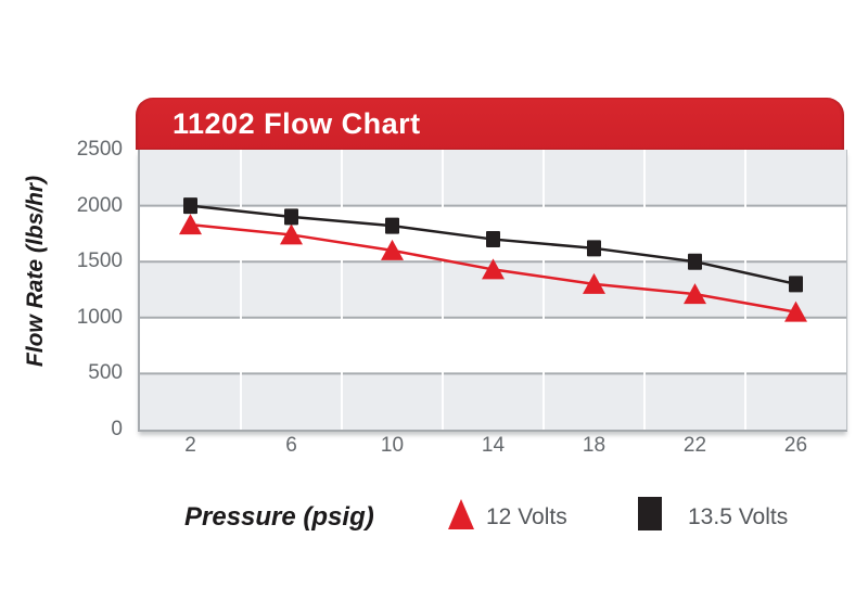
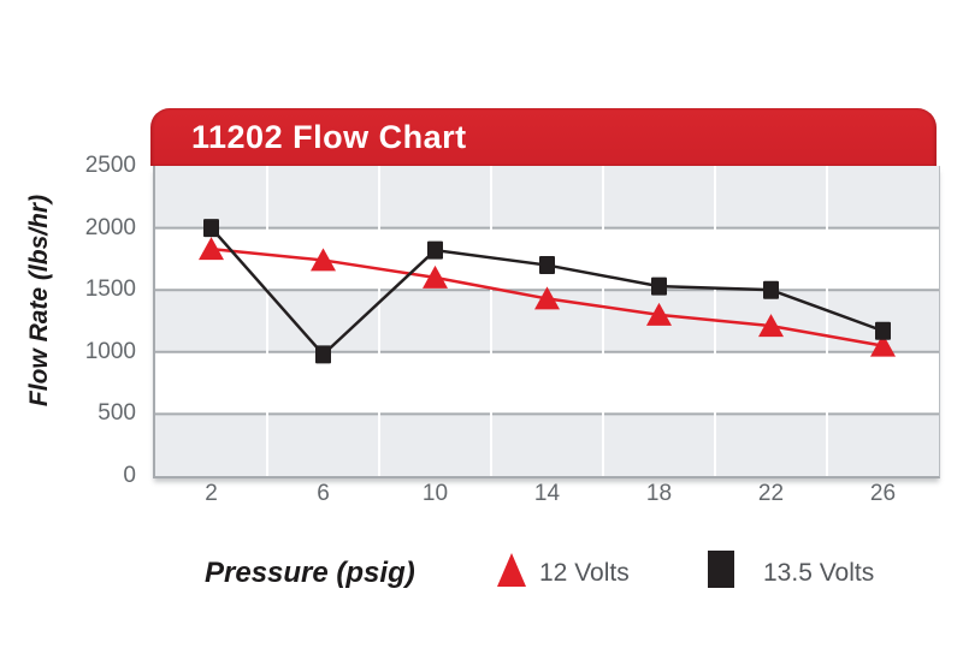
13.5 Volts/6: 1900 -> 980
13.5 Volts/18: 1620 -> 1530
13.5 Volts/26: 1300 -> 1170
